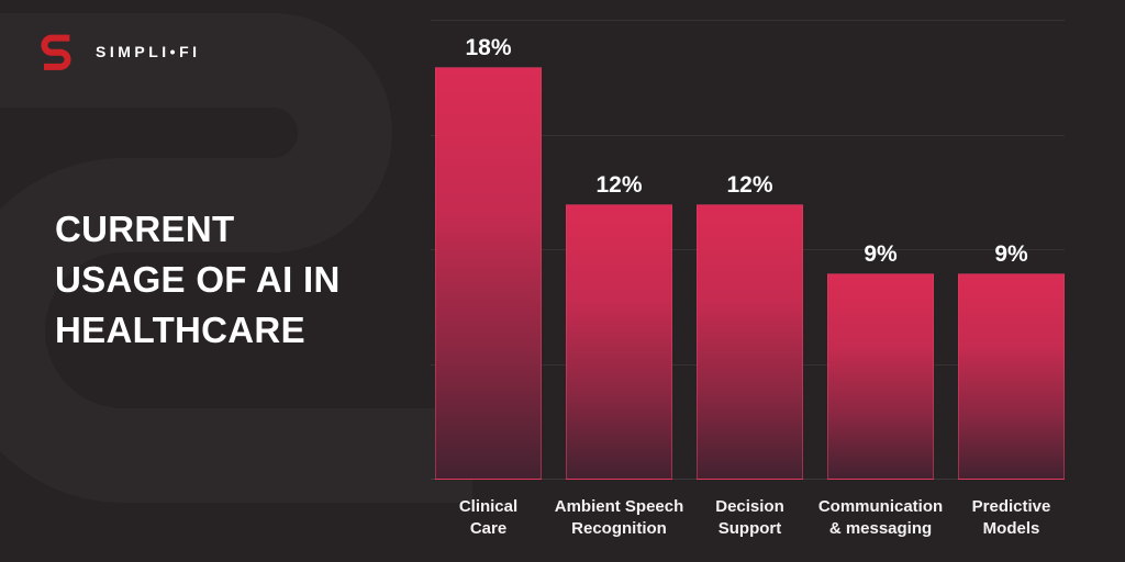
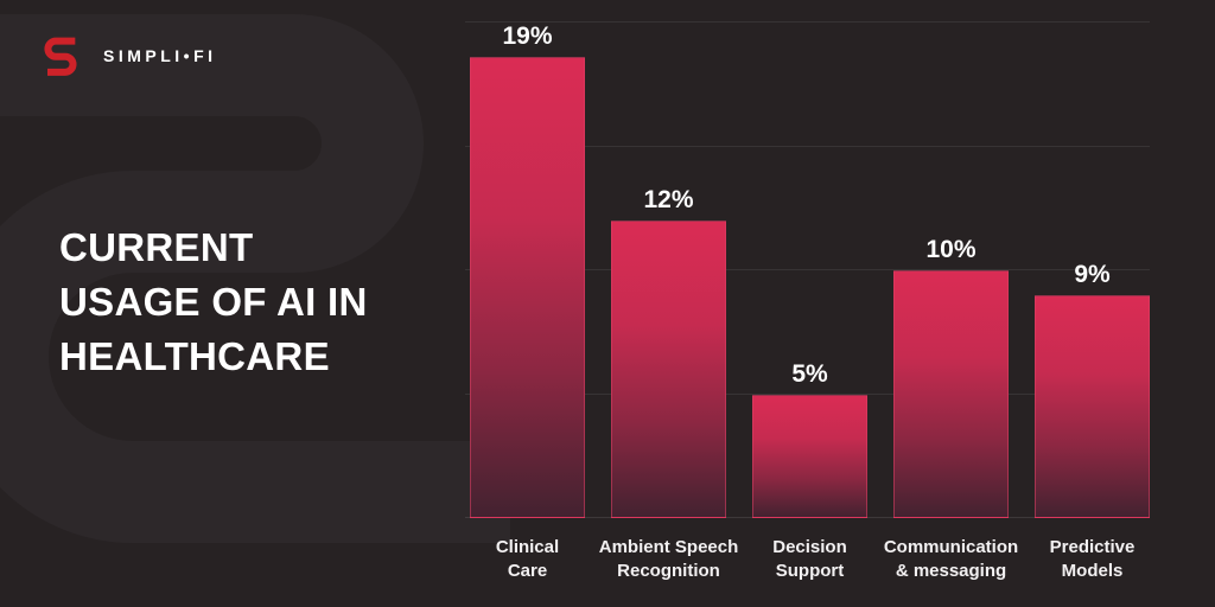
Clinical Care: 18% -> 19%
Decision Support: 12% -> 5%
Communication & messaging: 9% -> 10%
